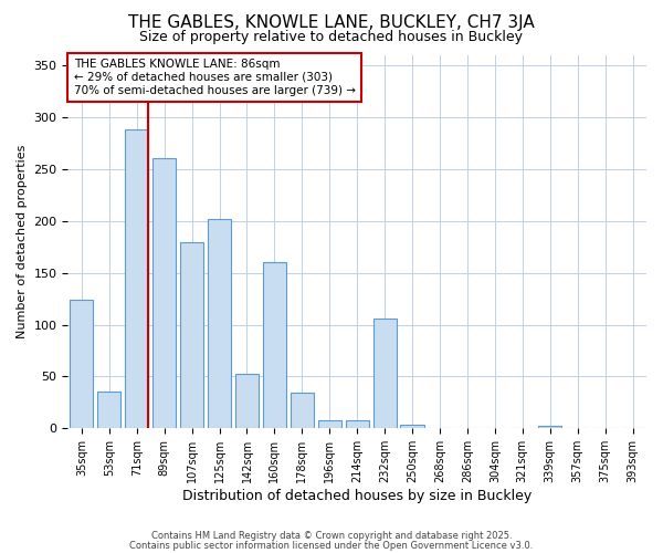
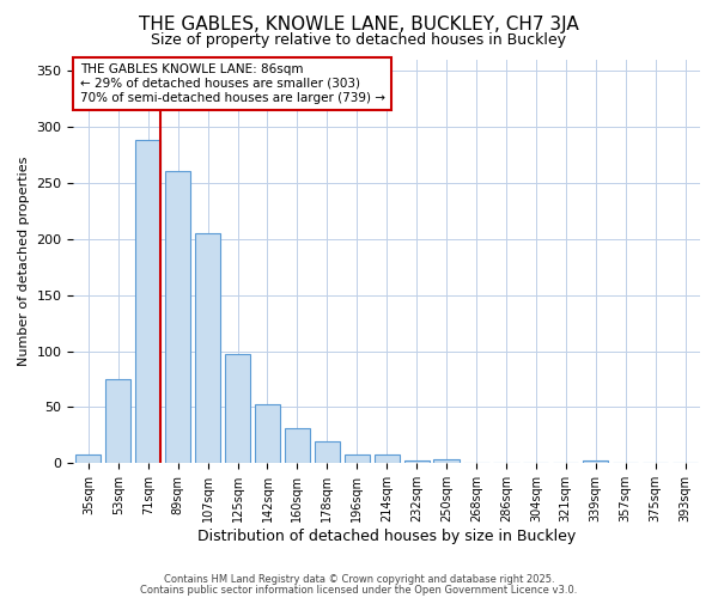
35sqm: 124 -> 8
53sqm: 36 -> 75
107sqm: 180 -> 205
125sqm: 202 -> 98
160sqm: 160 -> 31
178sqm: 34 -> 20
232sqm: 106 -> 3
